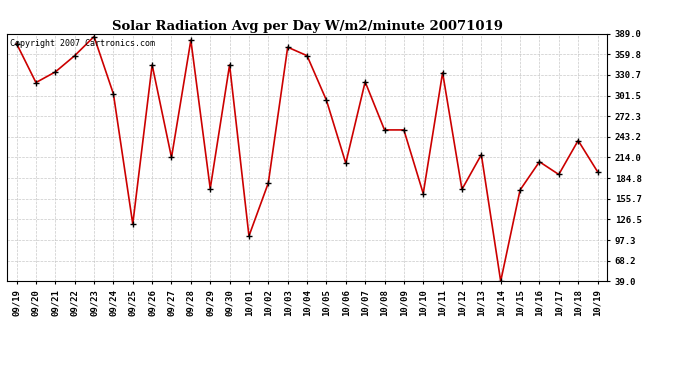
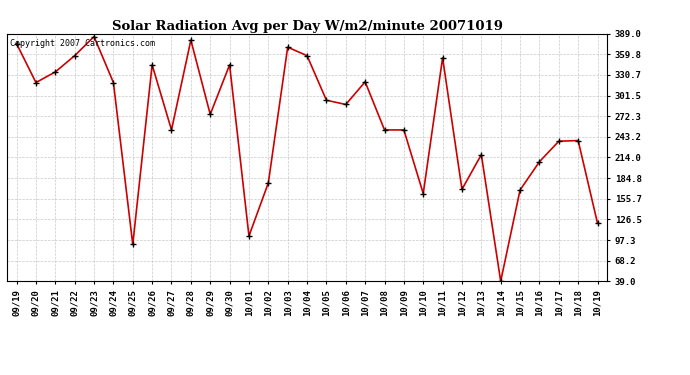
09/24: 304 -> 320
09/25: 120 -> 91
09/27: 214 -> 253
09/29: 170 -> 275
10/06: 206 -> 289
10/11: 334 -> 355
10/17: 190 -> 237
10/19: 194 -> 121
